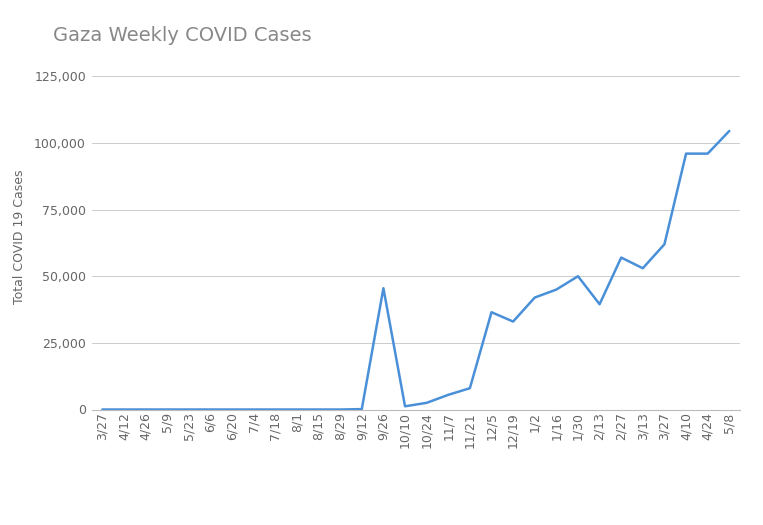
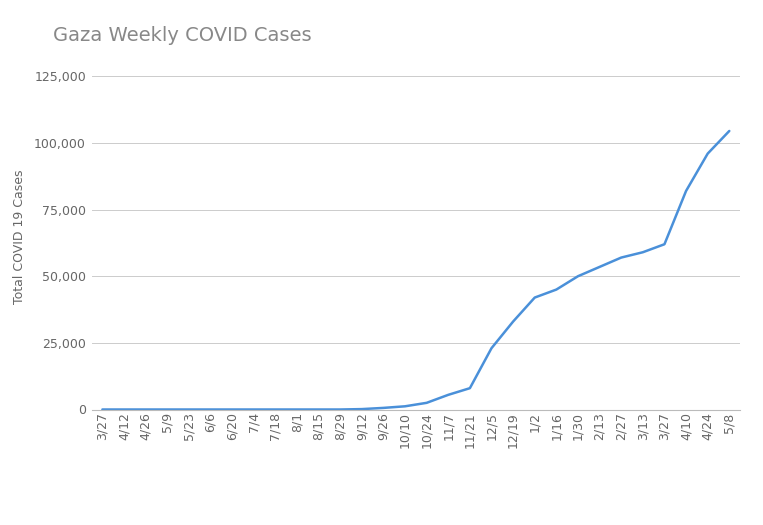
9/26: 45,500 -> 600
12/5: 36,500 -> 23,000
2/13: 39,500 -> 53,500
3/13: 53,000 -> 59,000
4/10: 96,000 -> 82,000
